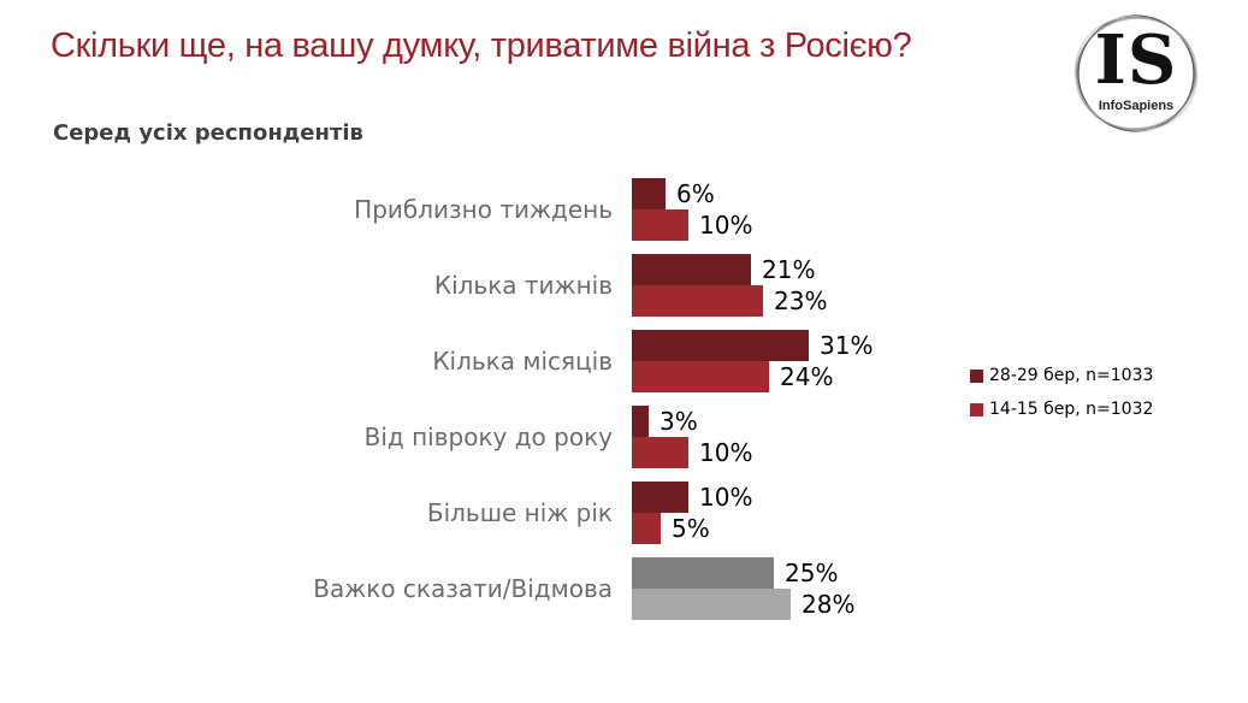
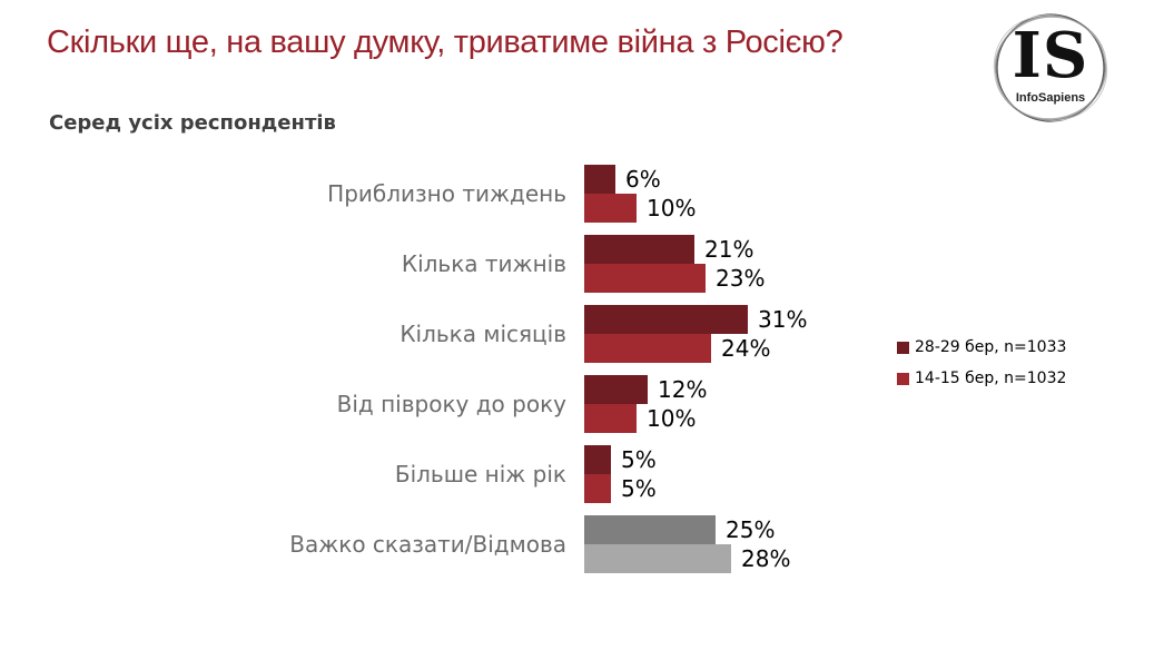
28-29 бер, n=1033/Від півроку до року: 3% -> 12%
28-29 бер, n=1033/Більше ніж рік: 10% -> 5%
